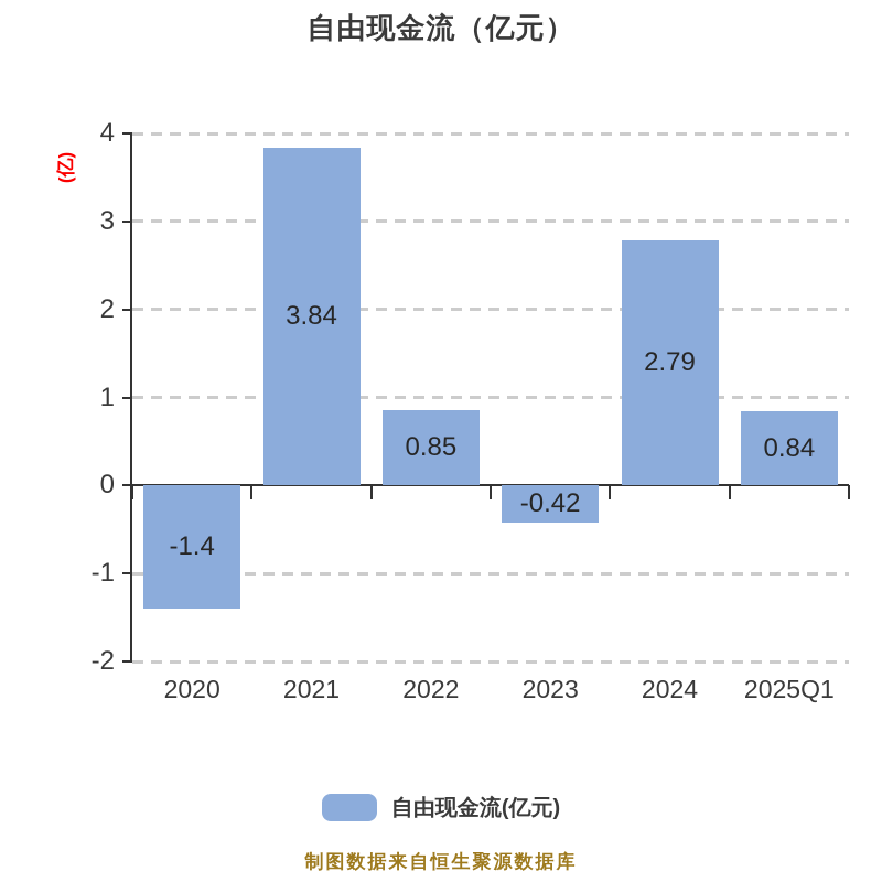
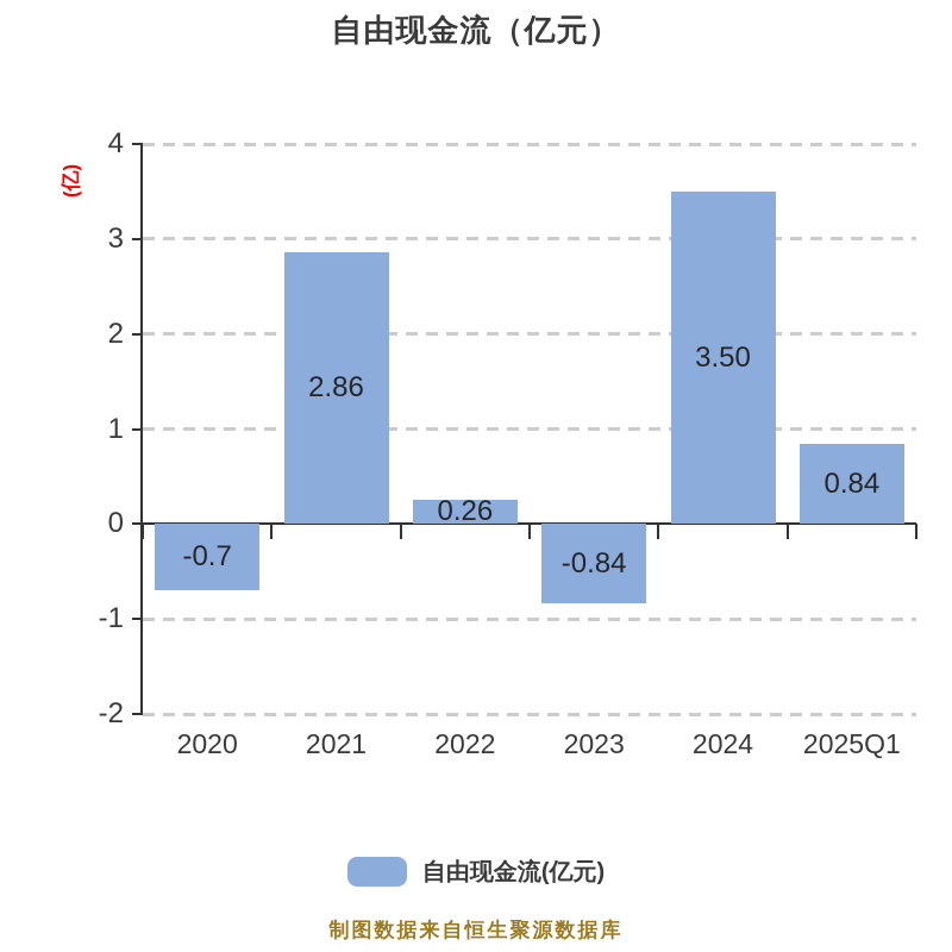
2020: -1.4 -> -0.7
2021: 3.84 -> 2.86
2022: 0.85 -> 0.26
2023: -0.42 -> -0.84
2024: 2.79 -> 3.50
